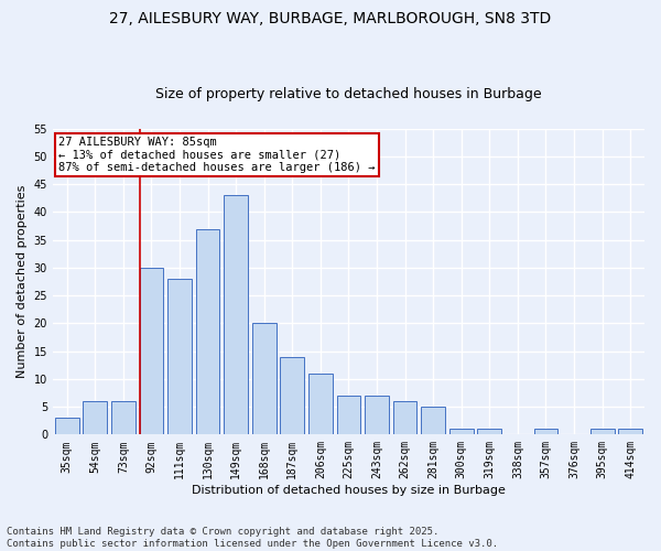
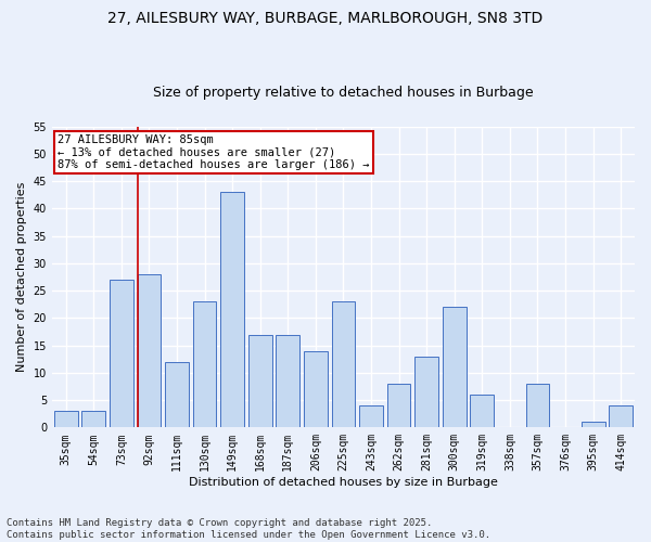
54sqm: 6 -> 3
73sqm: 6 -> 27
92sqm: 30 -> 28
111sqm: 28 -> 12
130sqm: 37 -> 23
168sqm: 20 -> 17
187sqm: 14 -> 17
206sqm: 11 -> 14
225sqm: 7 -> 23
243sqm: 7 -> 4
262sqm: 6 -> 8
281sqm: 5 -> 13
300sqm: 1 -> 22
319sqm: 1 -> 6
357sqm: 1 -> 8
414sqm: 1 -> 4
